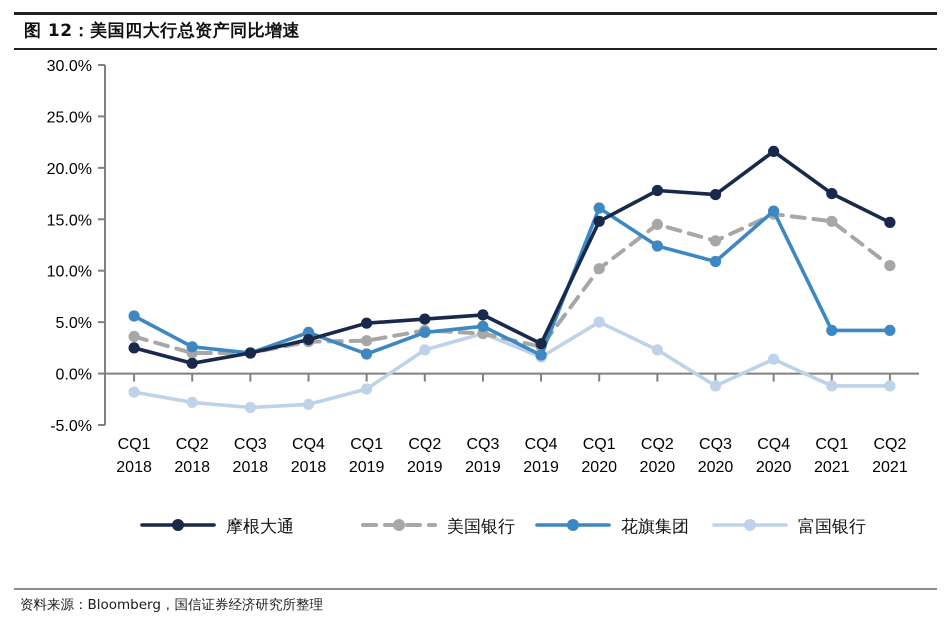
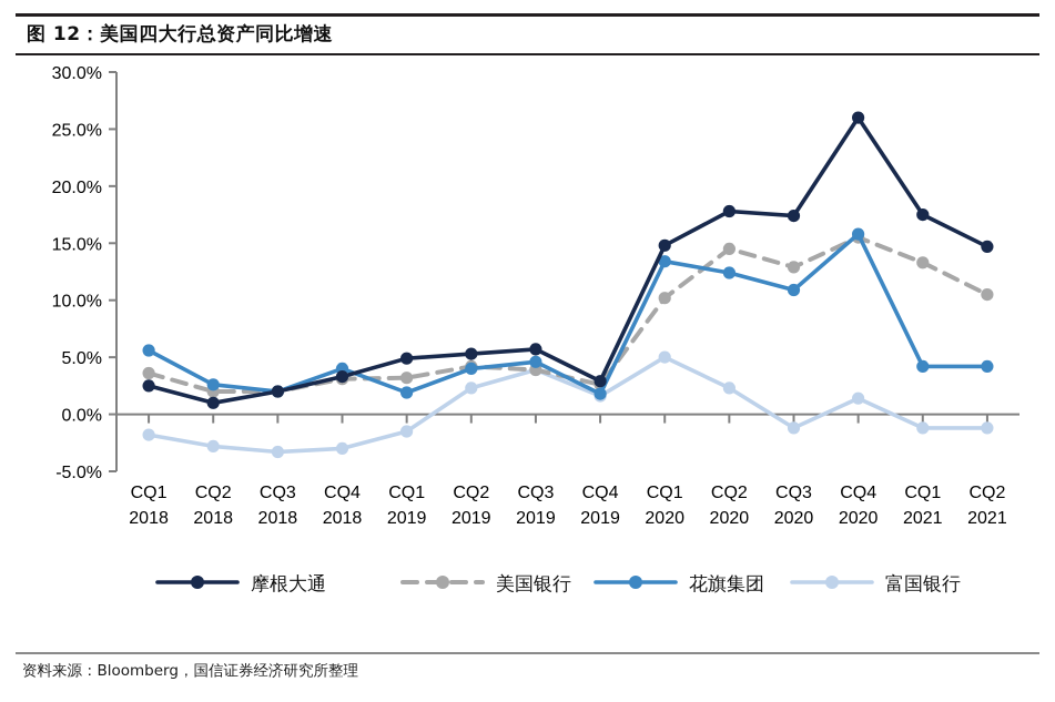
花旗集团/CQ1 2020: 16.1% -> 13.4%
摩根大通/CQ4 2020: 21.6% -> 26.0%
美国银行/CQ1 2021: 14.8% -> 13.3%
